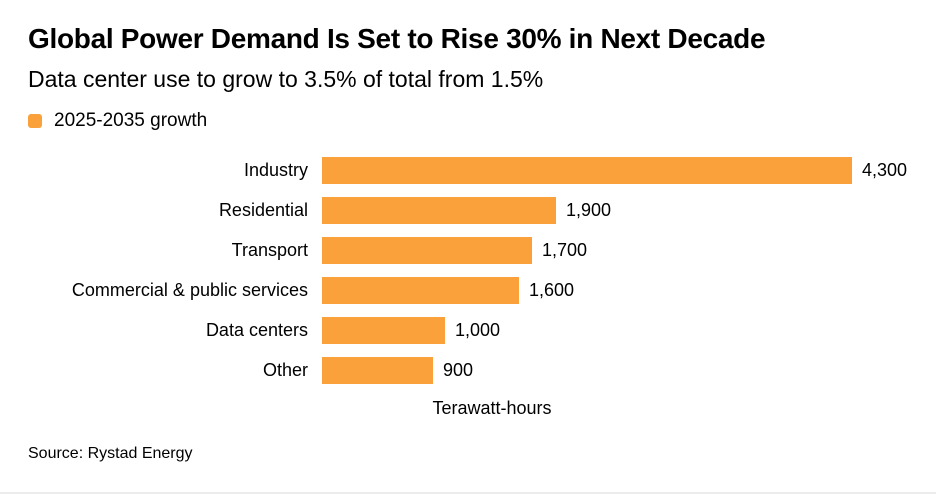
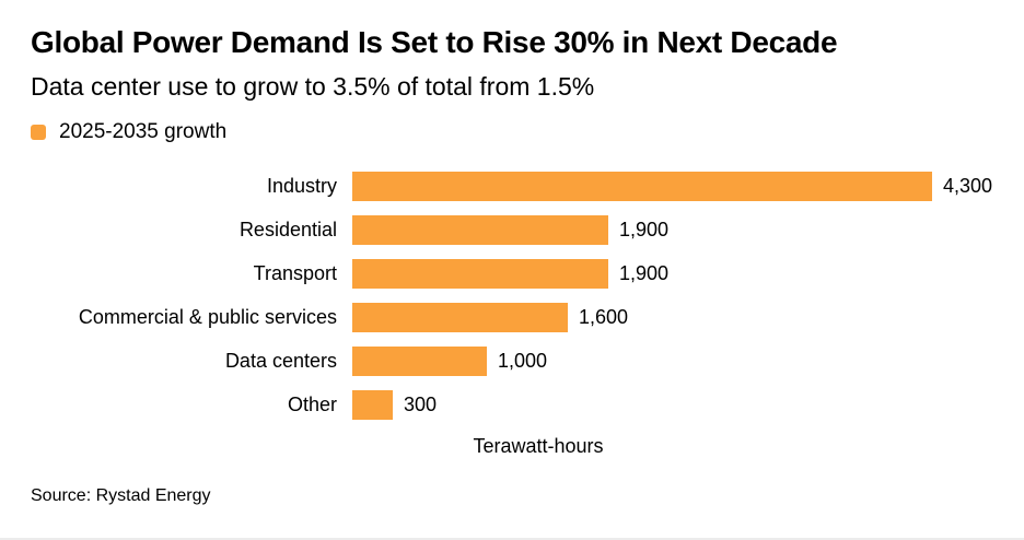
Transport: 1,700 -> 1,900
Other: 900 -> 300
